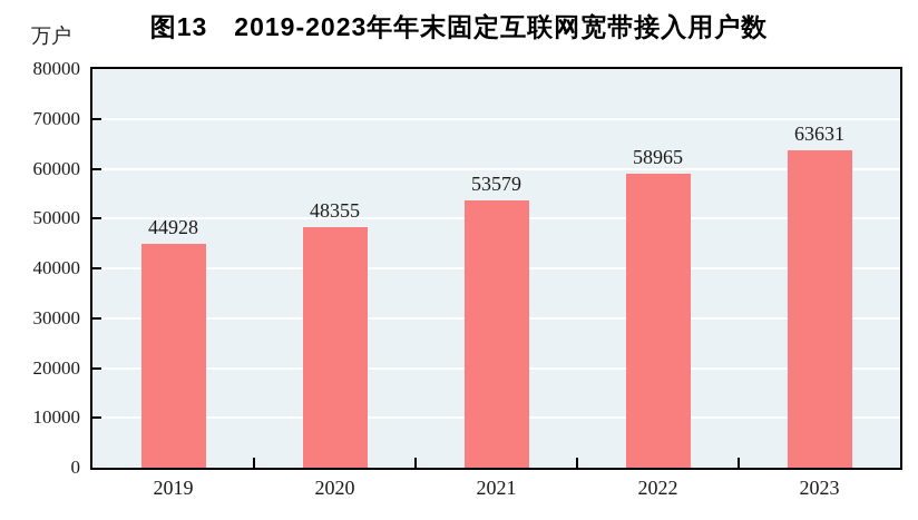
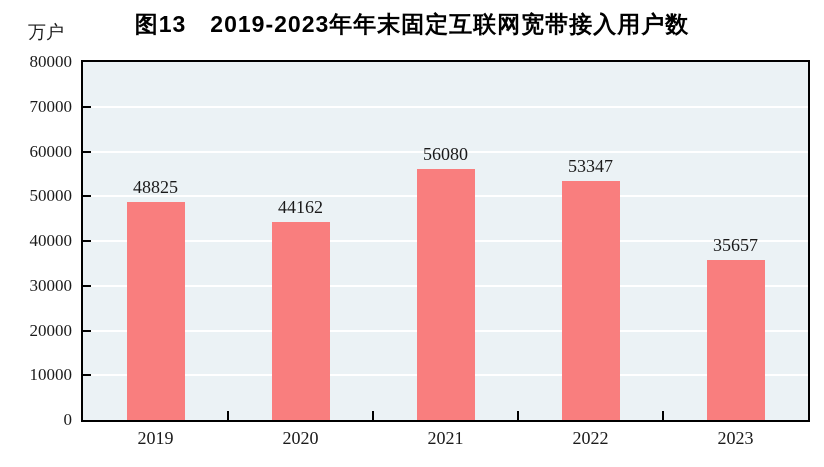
2019: 44928 -> 48825
2020: 48355 -> 44162
2021: 53579 -> 56080
2022: 58965 -> 53347
2023: 63631 -> 35657
